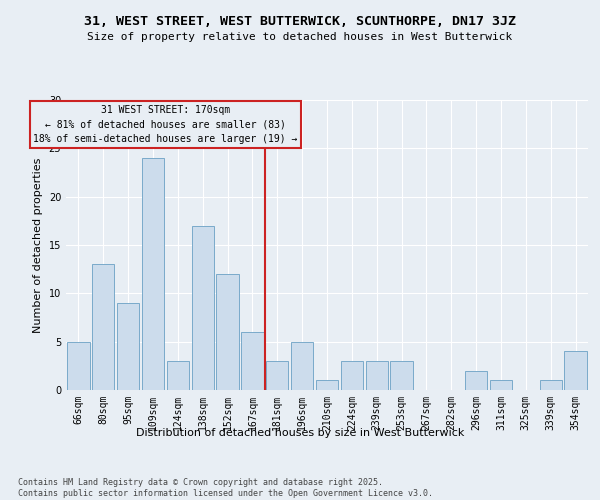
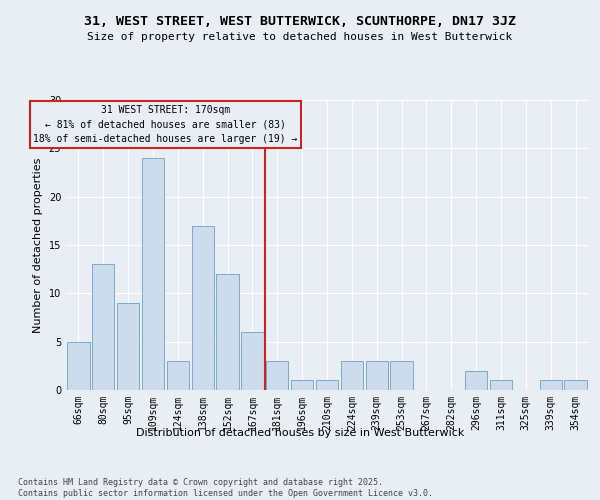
196sqm: 5 -> 1
354sqm: 4 -> 1
